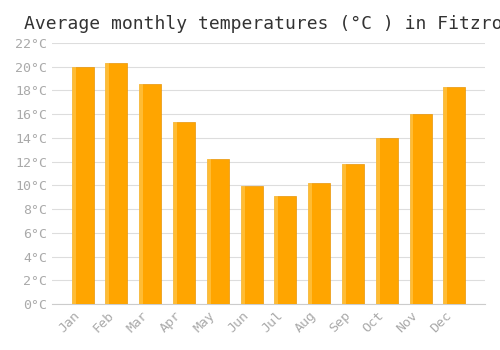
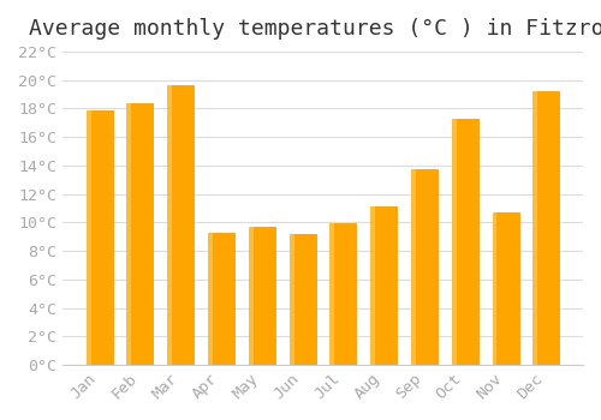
Jan: 20.0°C -> 17.9°C
Feb: 20.3°C -> 18.4°C
Mar: 18.5°C -> 19.6°C
Apr: 15.3°C -> 9.3°C
May: 12.2°C -> 9.7°C
Jun: 9.9°C -> 9.2°C
Jul: 9.1°C -> 9.9°C
Aug: 10.2°C -> 11.1°C
Sep: 11.8°C -> 13.7°C
Oct: 14.0°C -> 17.3°C
Nov: 16.0°C -> 10.7°C
Dec: 18.3°C -> 19.2°C
